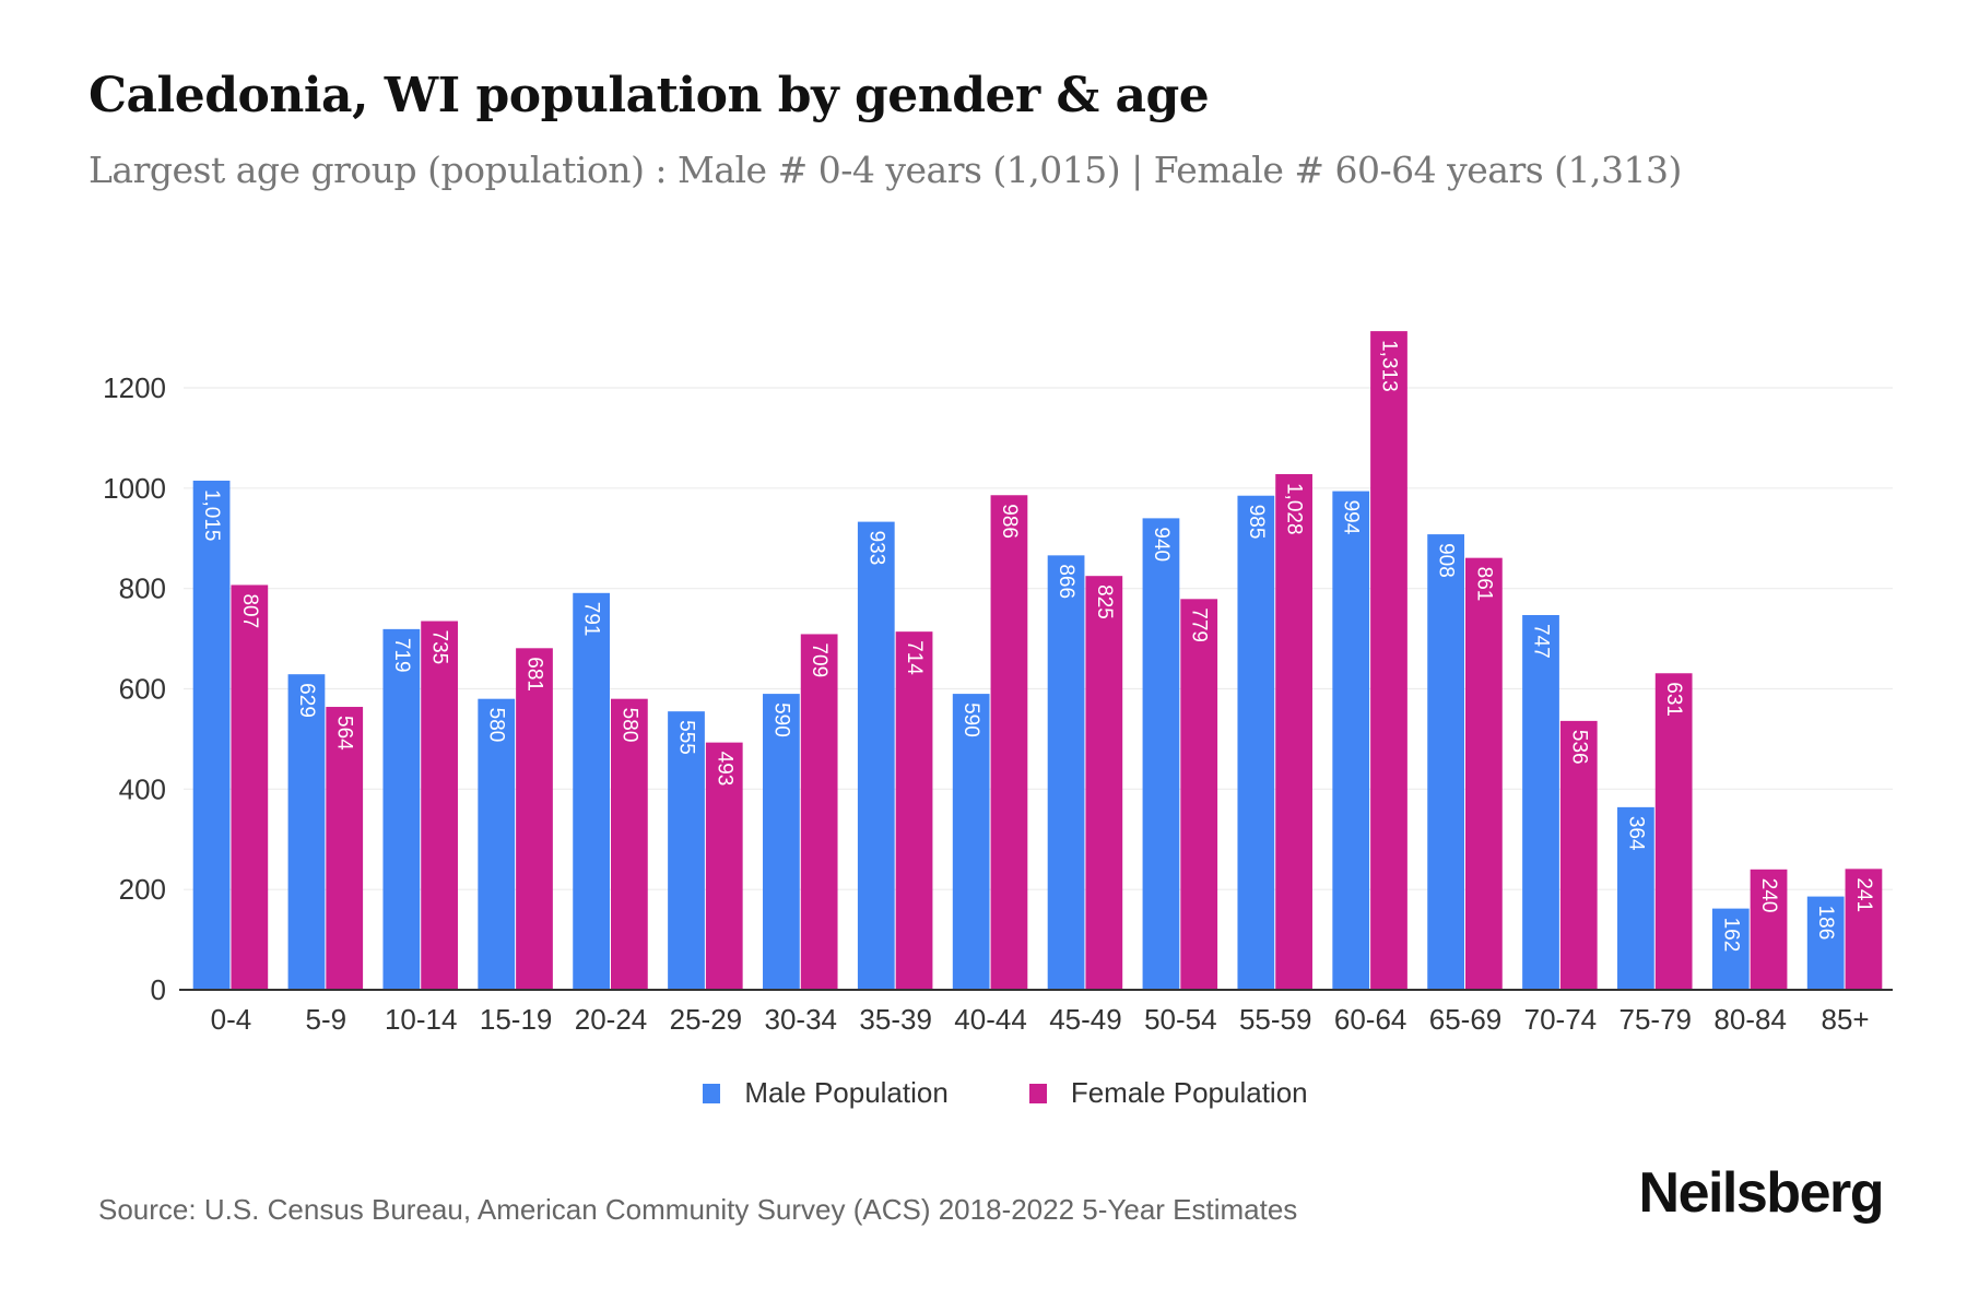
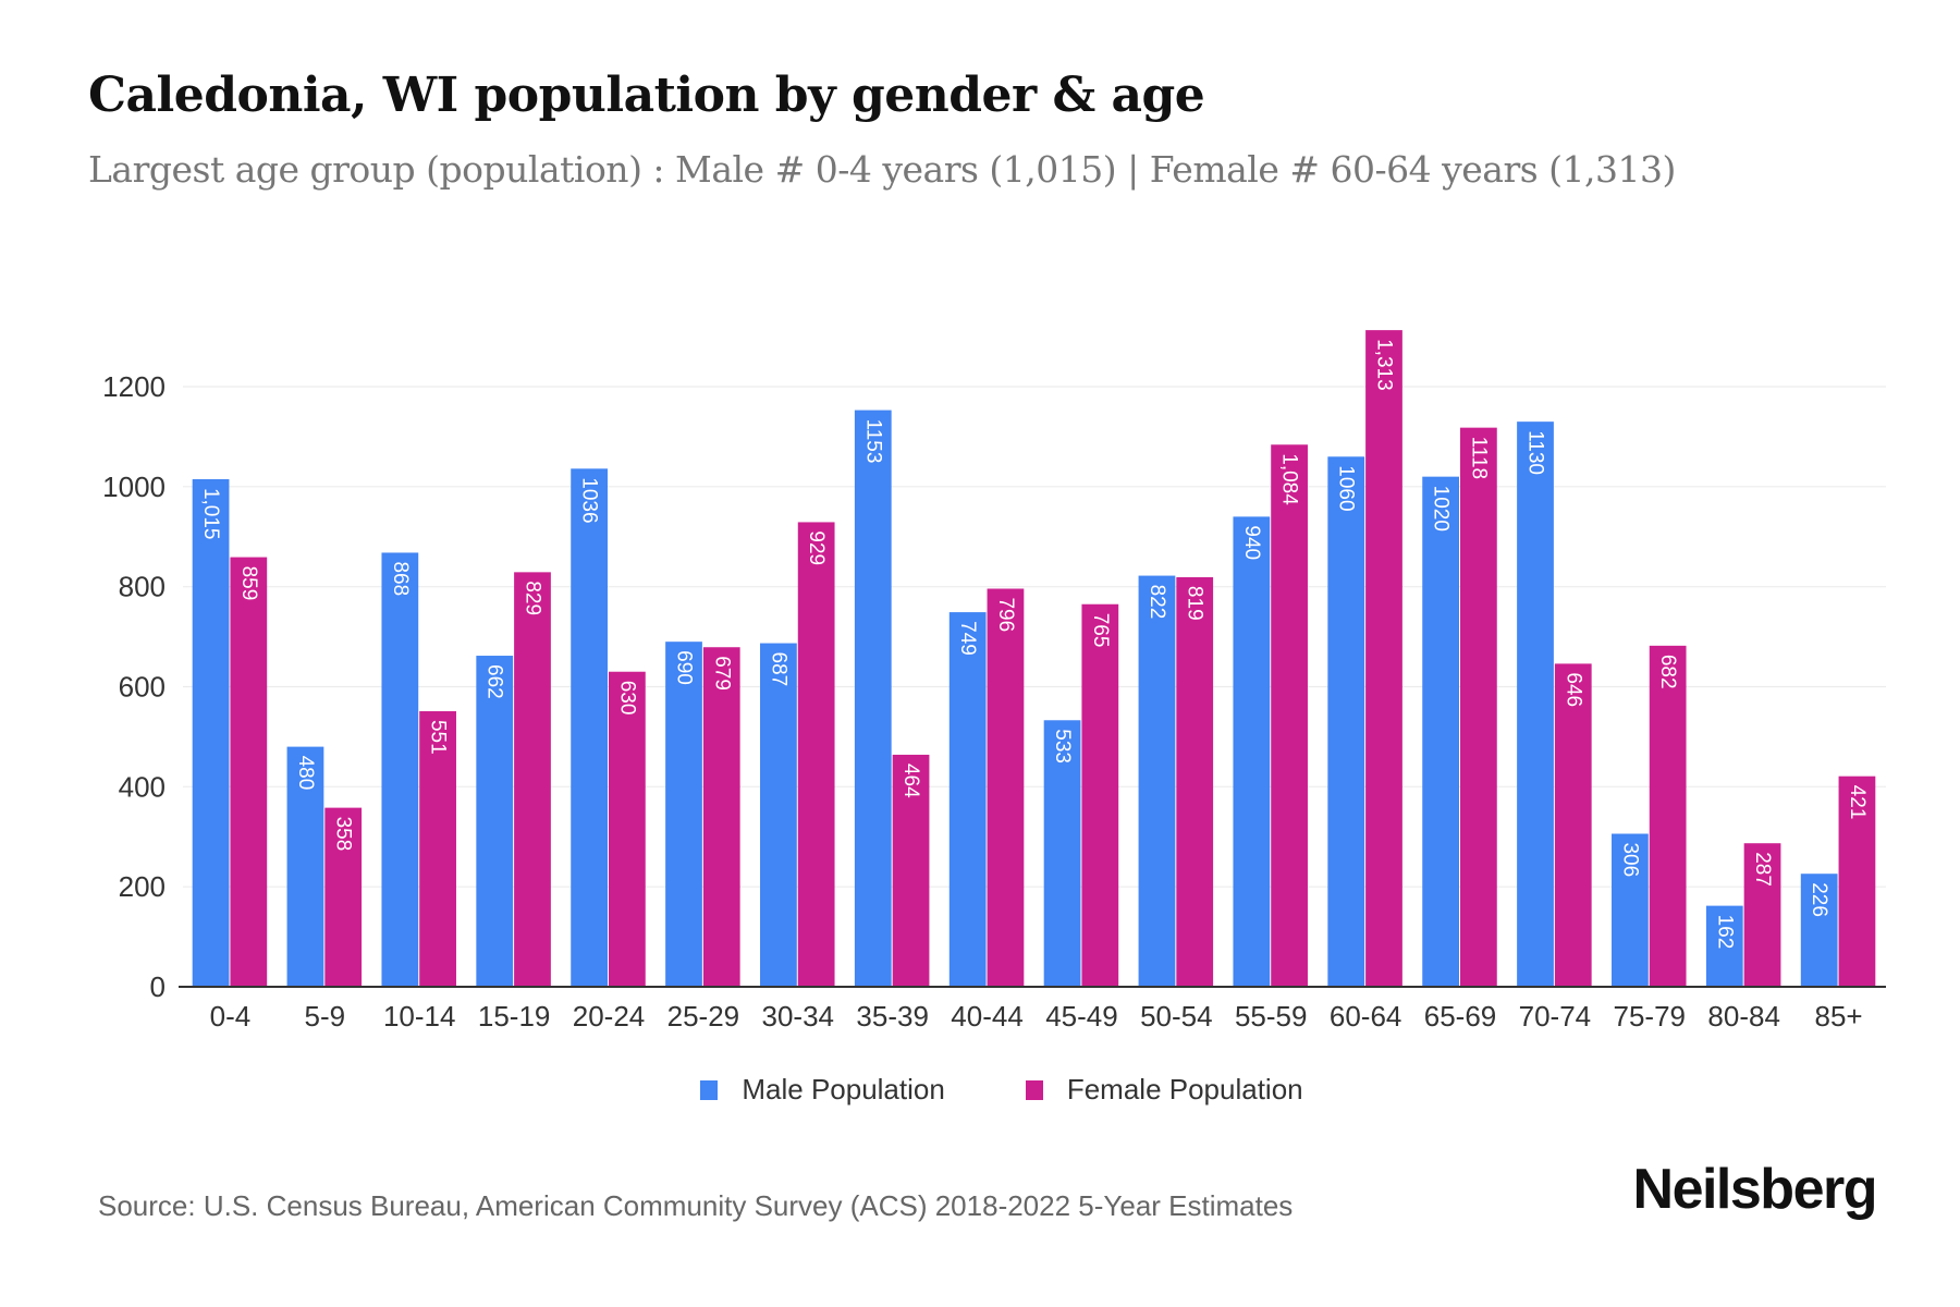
Female Population/0-4: 807 -> 859
Male Population/5-9: 629 -> 480
Female Population/5-9: 564 -> 358
Male Population/10-14: 719 -> 868
Female Population/10-14: 735 -> 551
Male Population/15-19: 580 -> 662
Female Population/15-19: 681 -> 829
Male Population/20-24: 791 -> 1036
Female Population/20-24: 580 -> 630
Male Population/25-29: 555 -> 690
Female Population/25-29: 493 -> 679
Male Population/30-34: 590 -> 687
Female Population/30-34: 709 -> 929
Male Population/35-39: 933 -> 1153
Female Population/35-39: 714 -> 464
Male Population/40-44: 590 -> 749
Female Population/40-44: 986 -> 796
Male Population/45-49: 866 -> 533
Female Population/45-49: 825 -> 765
Male Population/50-54: 940 -> 822
Female Population/50-54: 779 -> 819
Male Population/55-59: 985 -> 940
Female Population/55-59: 1,028 -> 1,084
Male Population/60-64: 994 -> 1060
Male Population/65-69: 908 -> 1020
Female Population/65-69: 861 -> 1118
Male Population/70-74: 747 -> 1130
Female Population/70-74: 536 -> 646
Male Population/75-79: 364 -> 306
Female Population/75-79: 631 -> 682
Female Population/80-84: 240 -> 287
Male Population/85+: 186 -> 226
Female Population/85+: 241 -> 421
